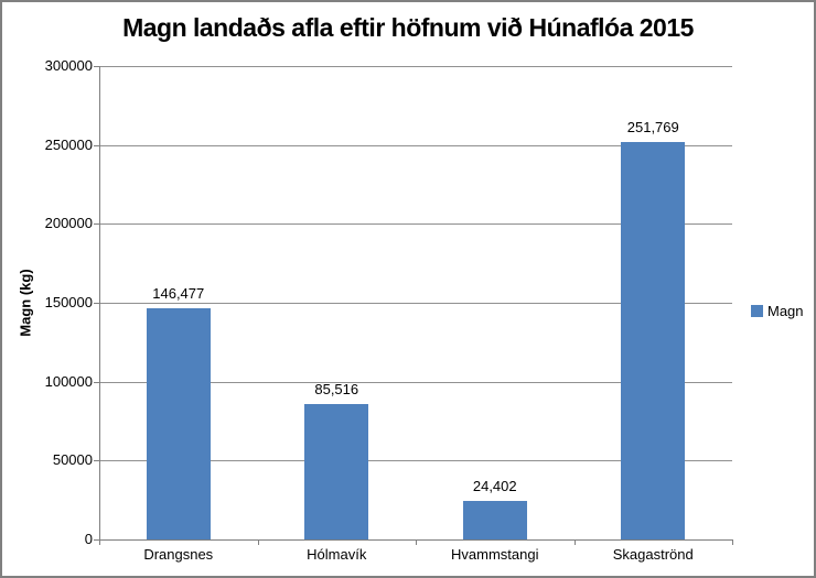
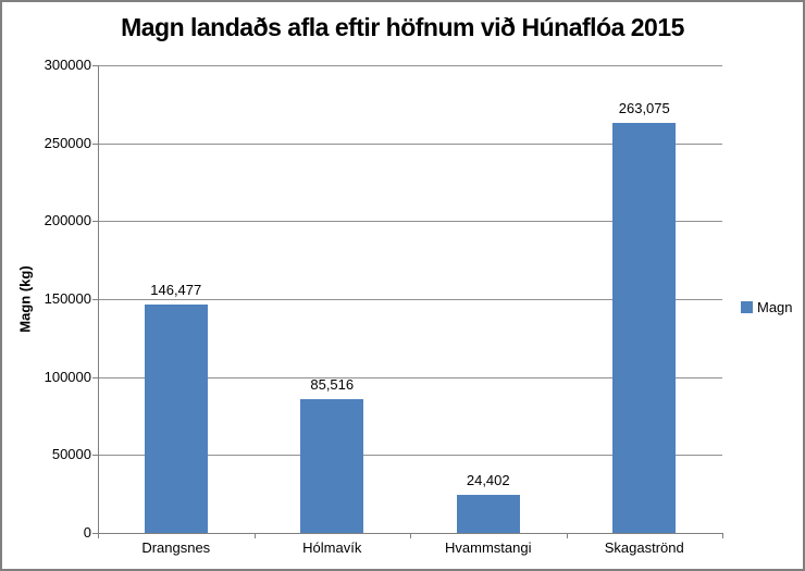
Skagaströnd: 251,769 -> 263,075
